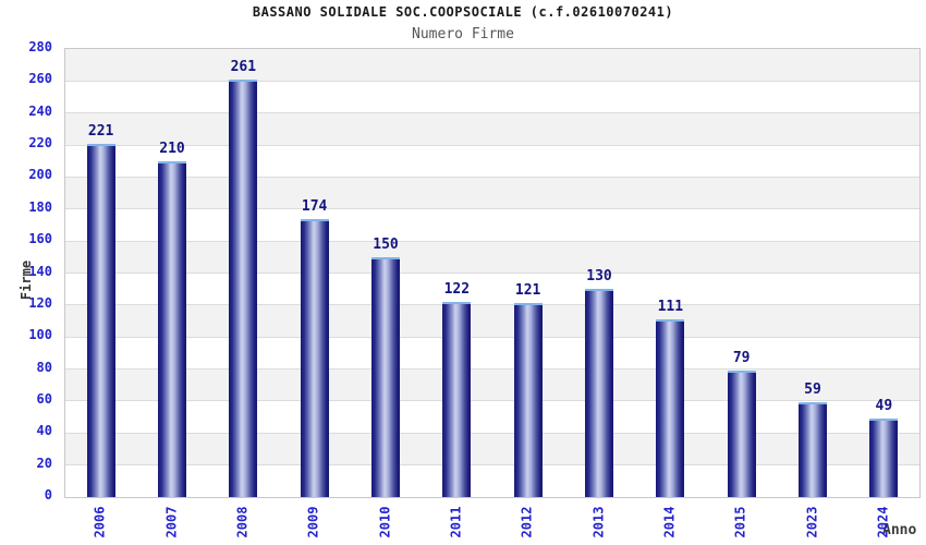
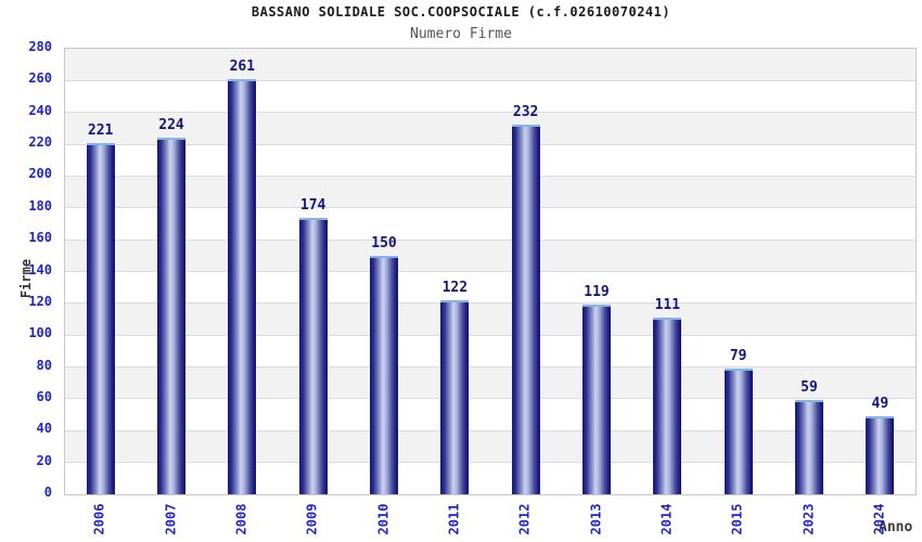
2007: 210 -> 224
2012: 121 -> 232
2013: 130 -> 119
